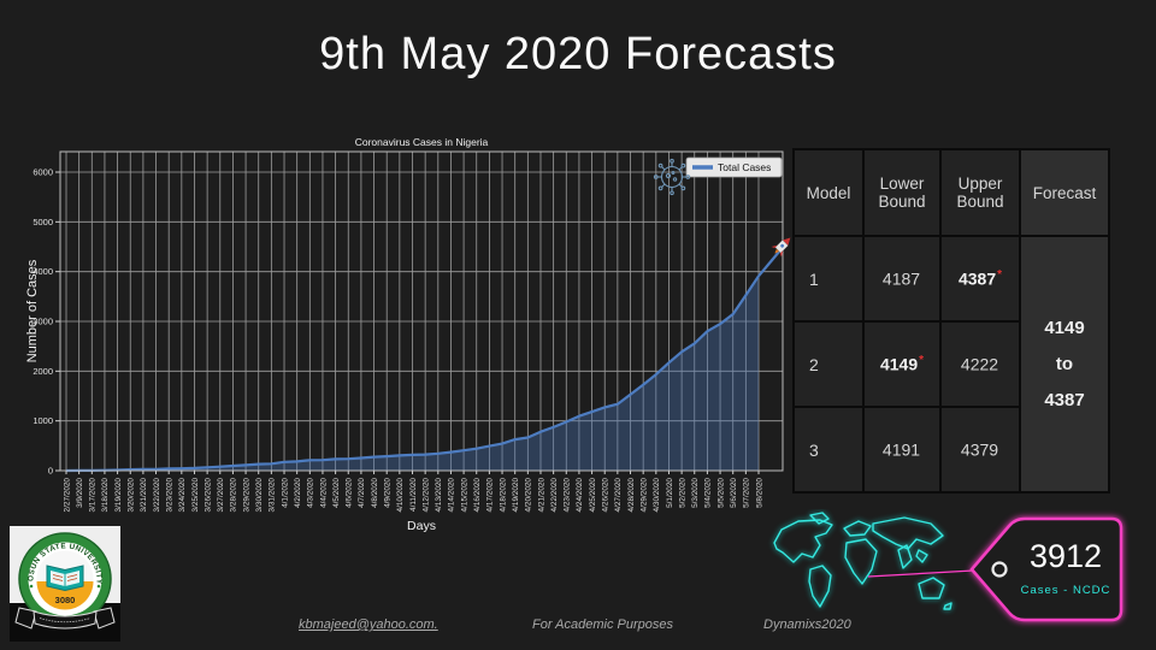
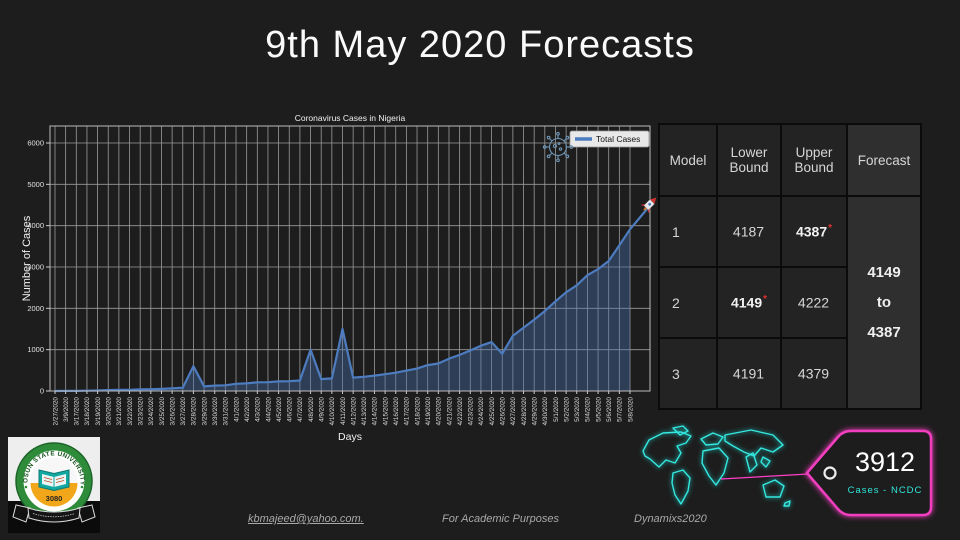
3/28/2020: 100 -> 600
4/8/2020: 300 -> 1000
4/11/2020: 300 -> 1500
4/26/2020: 1300 -> 900
